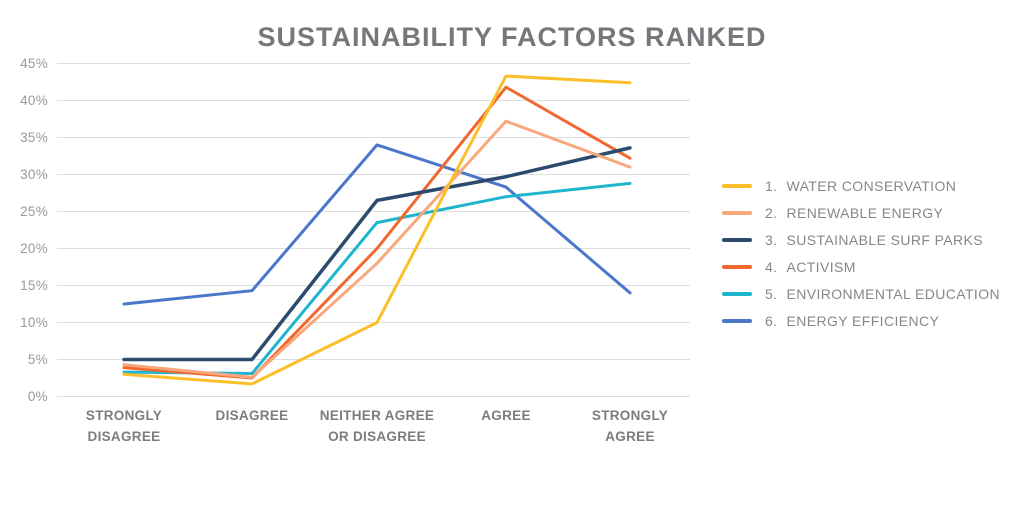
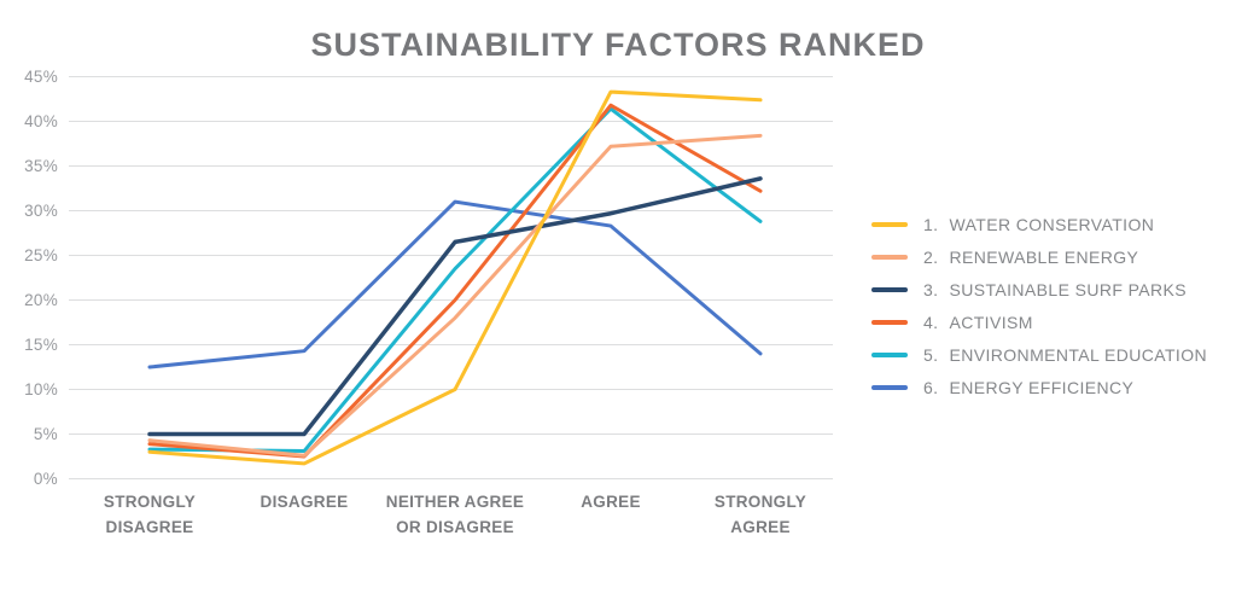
ENERGY EFFICIENCY/NEITHER AGREE OR DISAGREE: 34% -> 31%
ENVIRONMENTAL EDUCATION/AGREE: 27% -> 41%
RENEWABLE ENERGY/STRONGLY AGREE: 31% -> 38%
